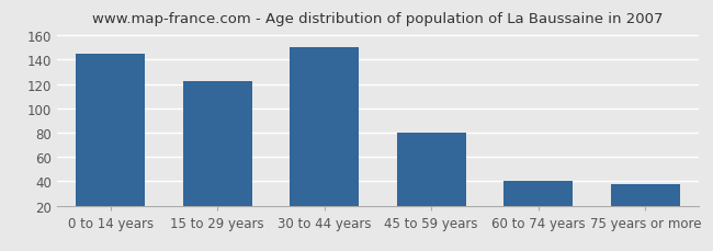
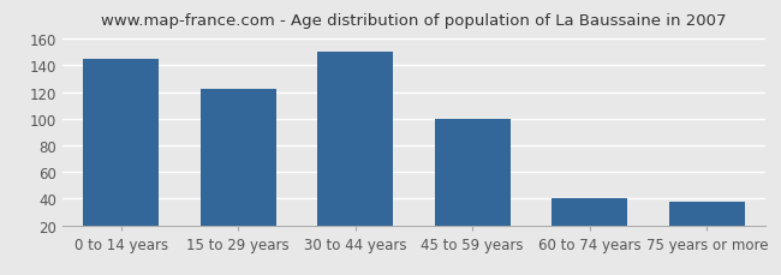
45 to 59 years: 80 -> 100
